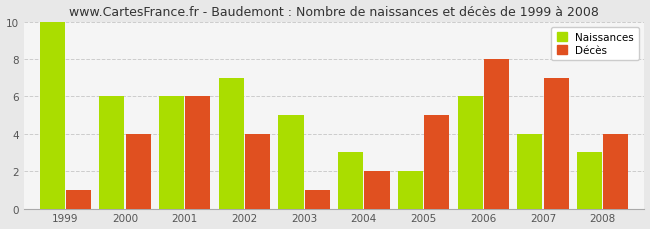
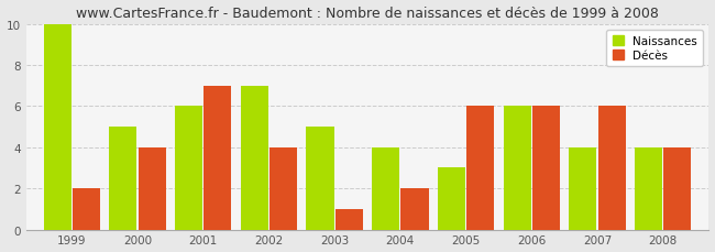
Décès/1999: 1 -> 2
Naissances/2000: 6 -> 5
Décès/2001: 6 -> 7
Naissances/2004: 3 -> 4
Naissances/2005: 2 -> 3
Décès/2005: 5 -> 6
Décès/2006: 8 -> 6
Décès/2007: 7 -> 6
Naissances/2008: 3 -> 4
